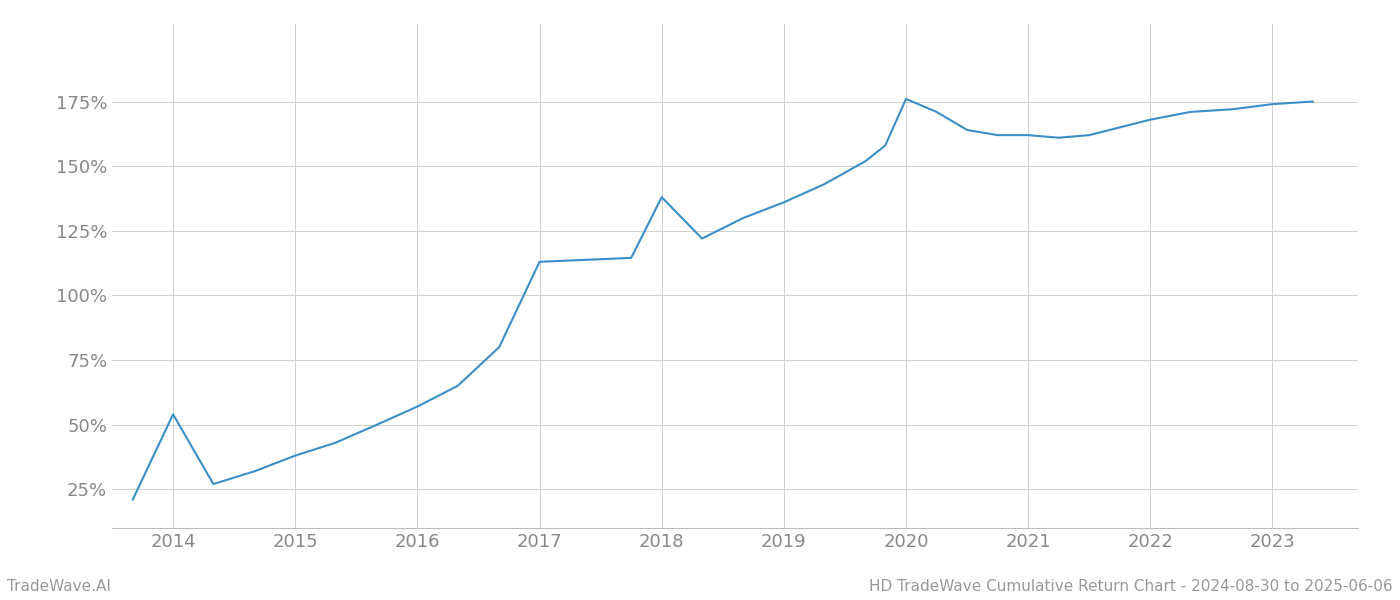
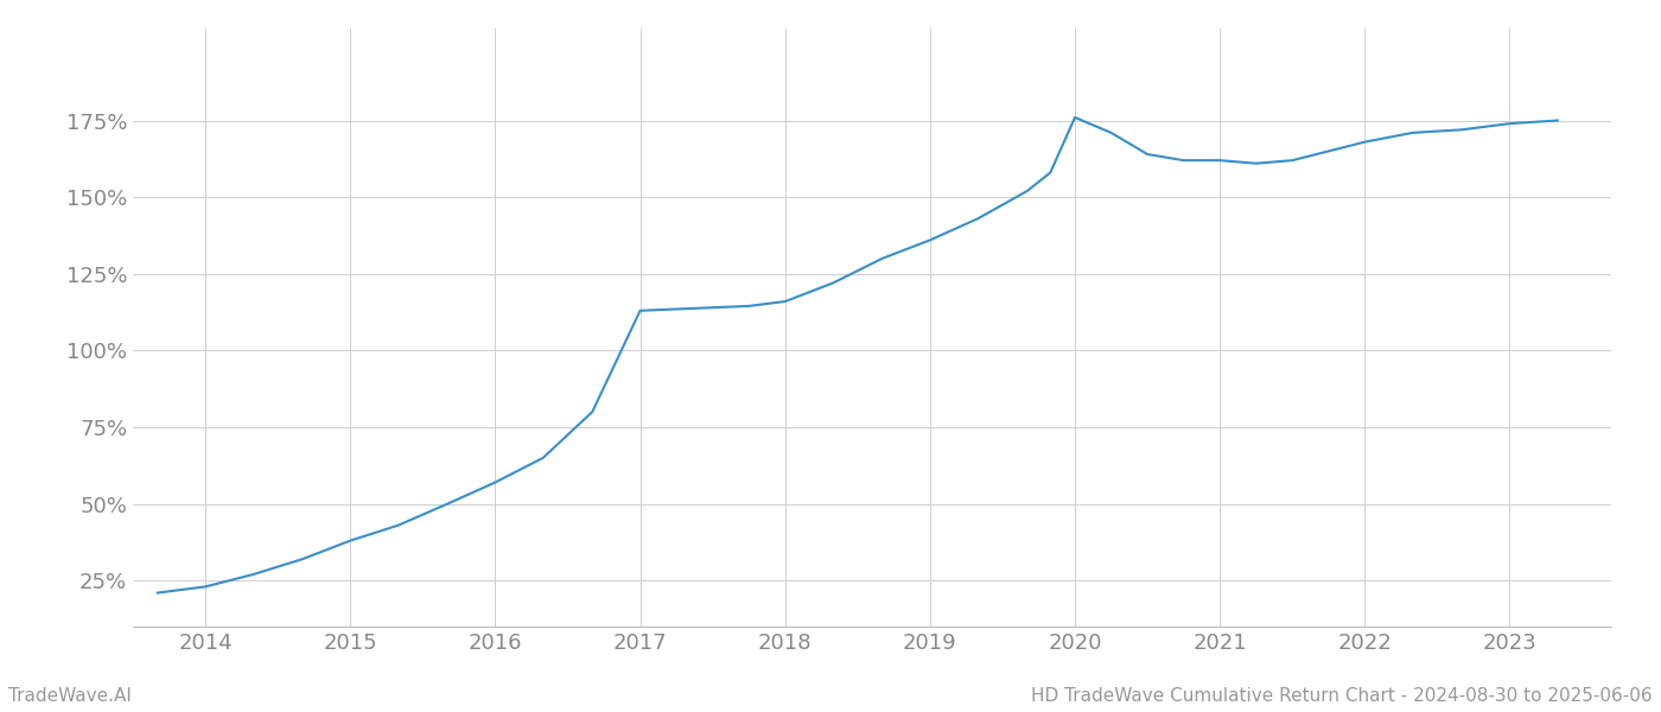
2014: 54.0% -> 23.0%
2018: 138.0% -> 116.0%
